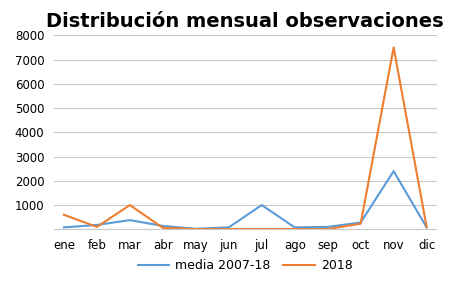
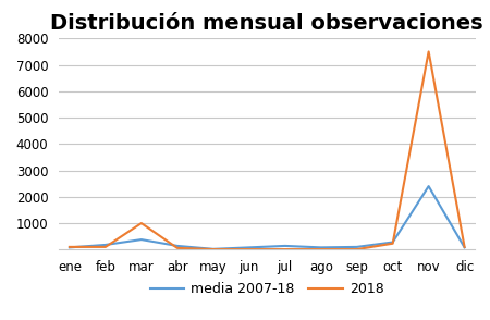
2018/ene: 600 -> 100
media 2007-18/jul: 1000 -> 140
